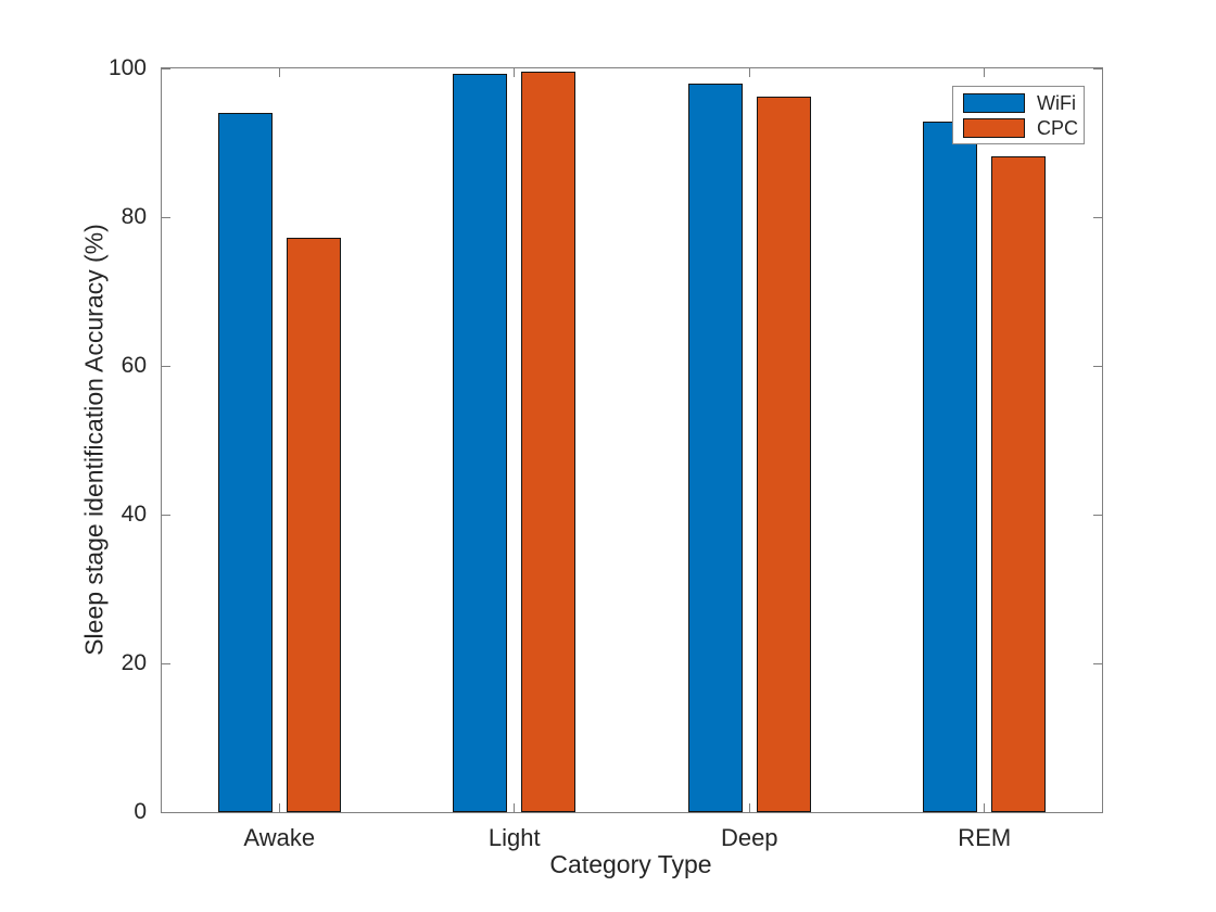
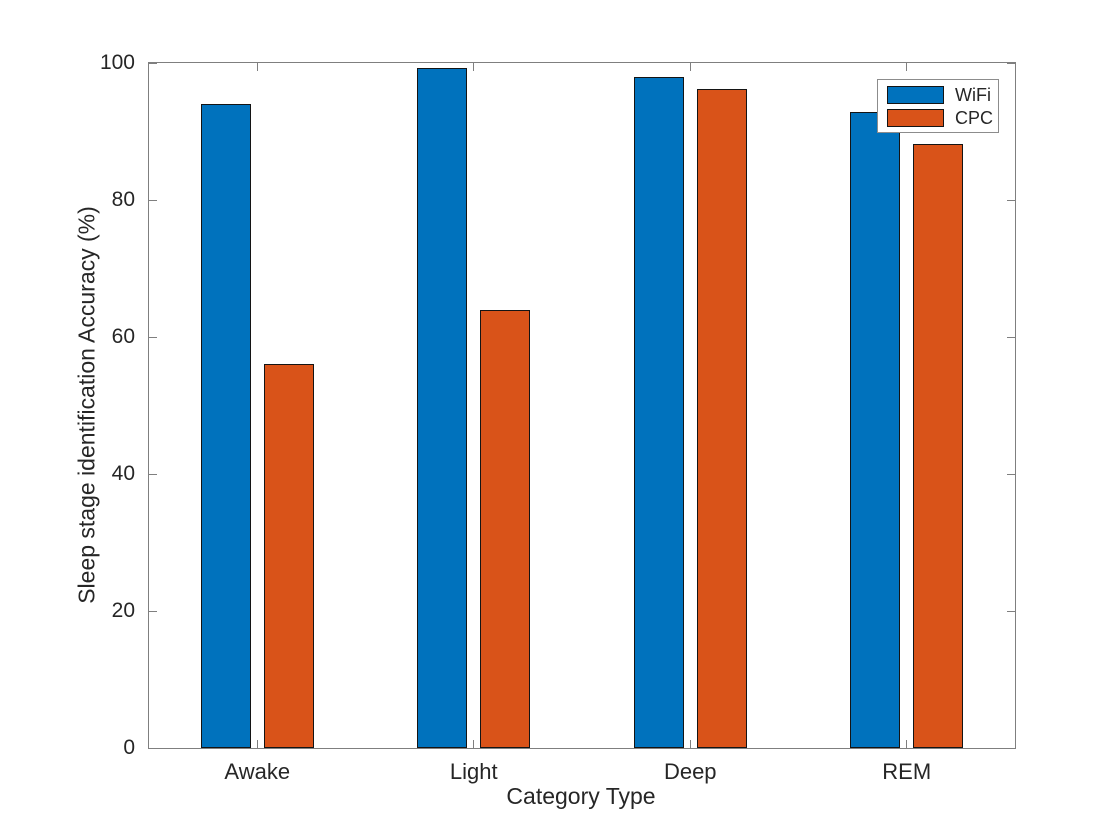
CPC/Awake: 77 -> 56
CPC/Light: 100 -> 64
